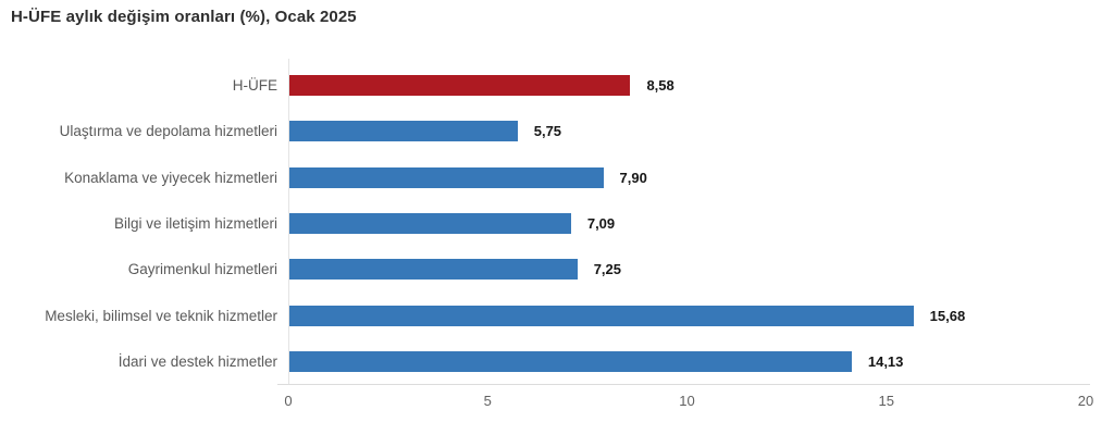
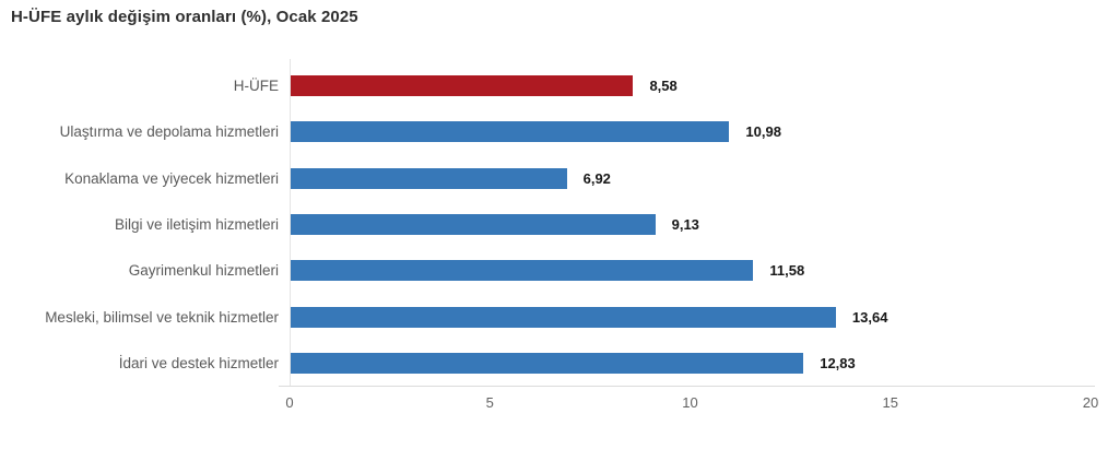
Ulaştırma ve depolama hizmetleri: 5,75 -> 10,98
Konaklama ve yiyecek hizmetleri: 7,90 -> 6,92
Bilgi ve iletişim hizmetleri: 7,09 -> 9,13
Gayrimenkul hizmetleri: 7,25 -> 11,58
Mesleki, bilimsel ve teknik hizmetler: 15,68 -> 13,64
İdari ve destek hizmetler: 14,13 -> 12,83
